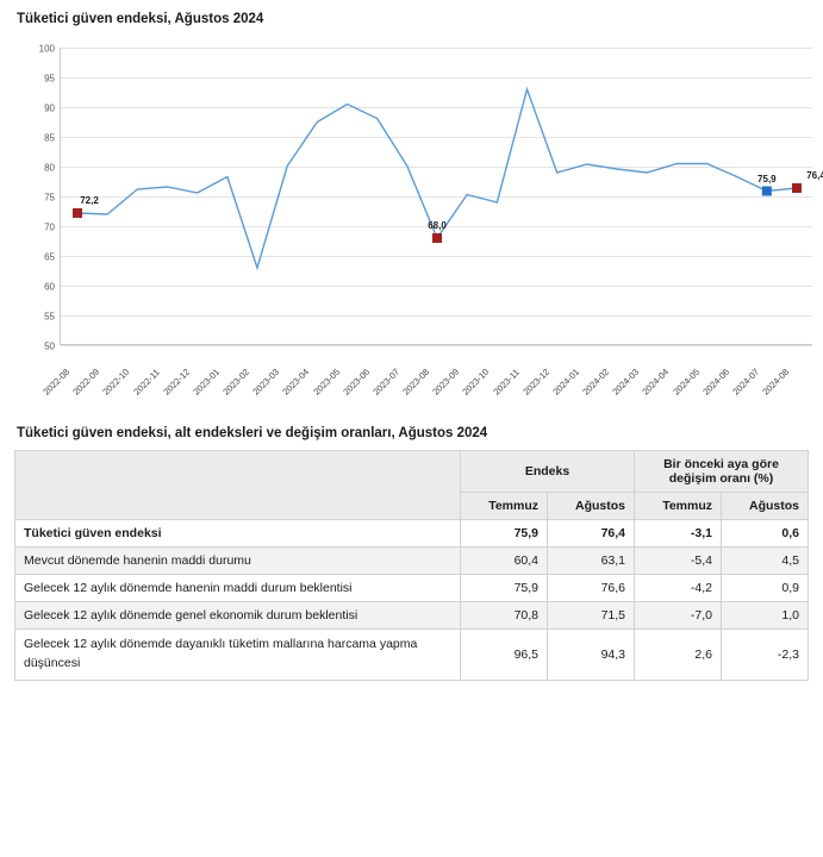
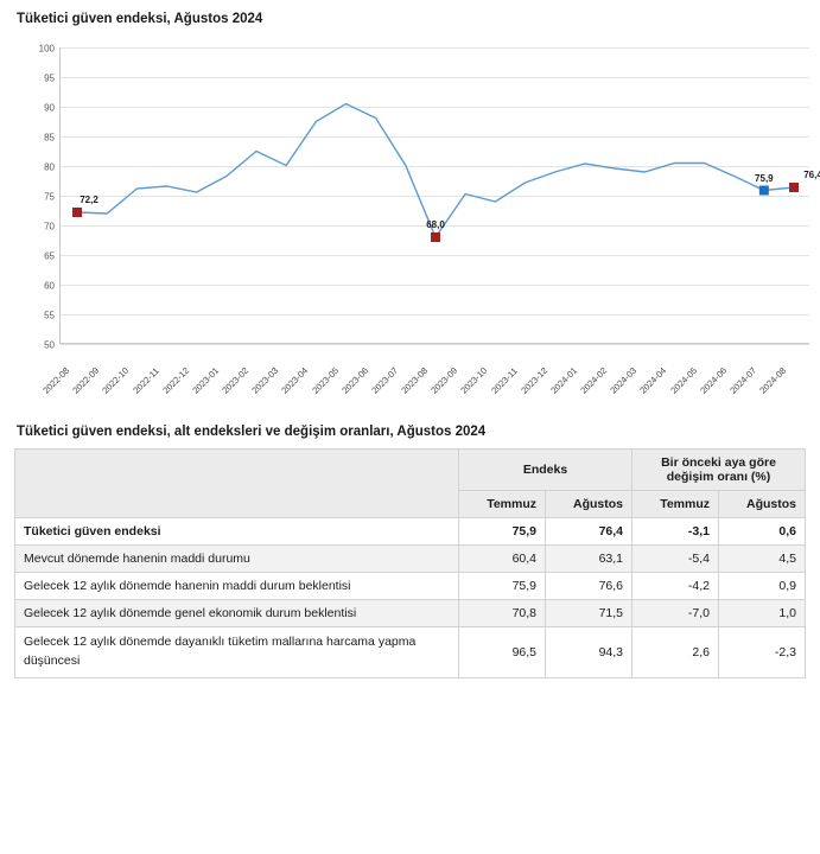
2023-02: 63 -> 82
2023-11: 93 -> 77
